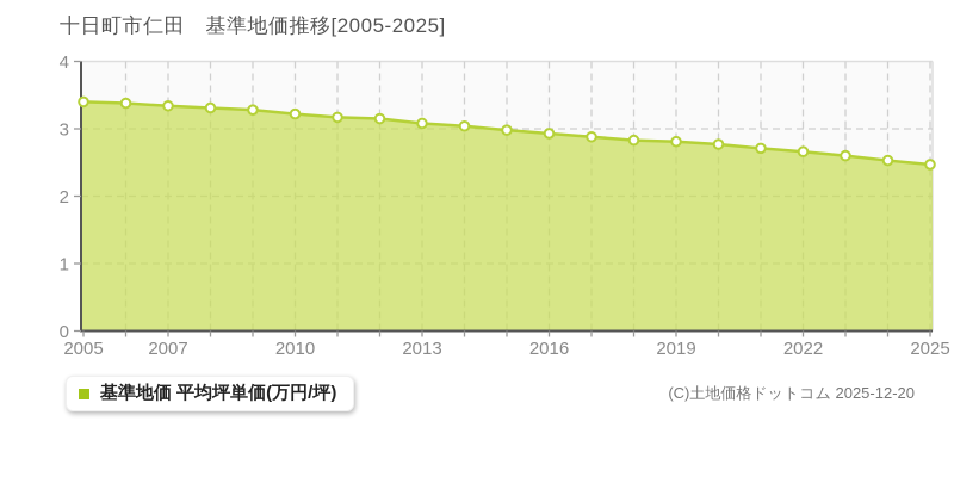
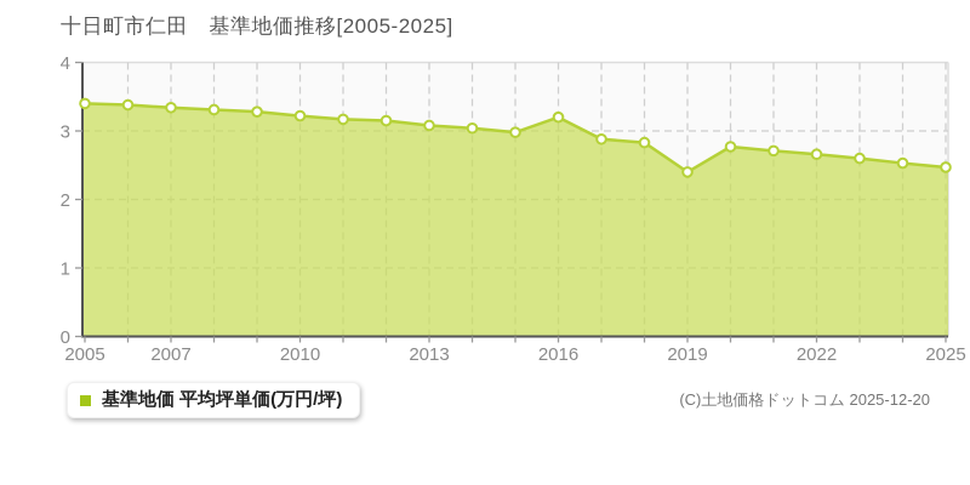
2016: 2.9 -> 3.2
2019: 2.8 -> 2.4
